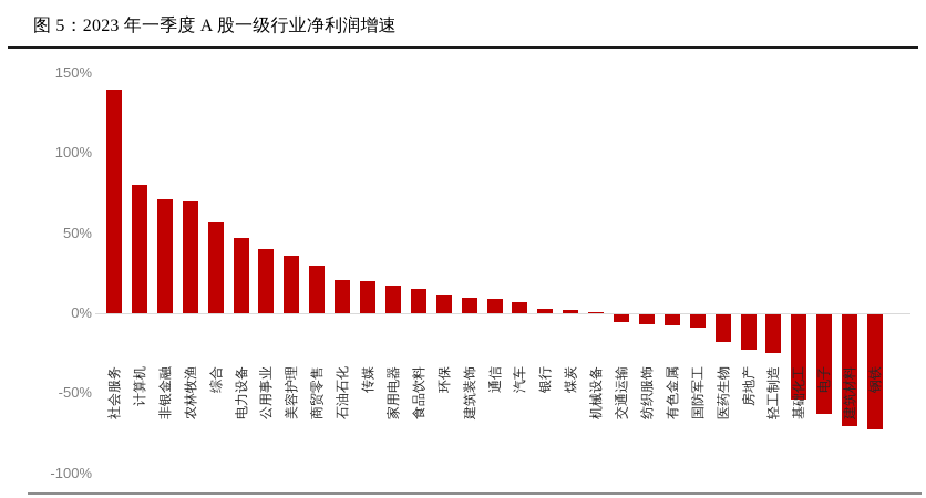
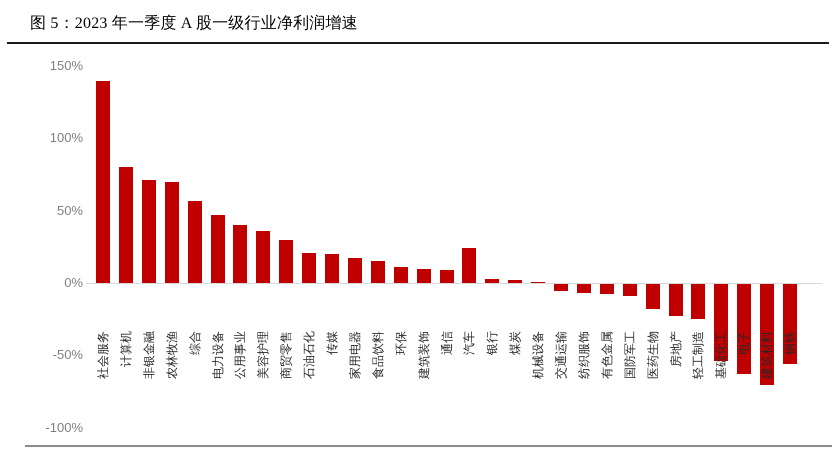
汽车: 7% -> 24%
钢铁: -72% -> -55%
